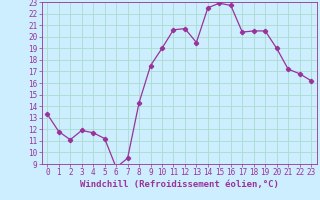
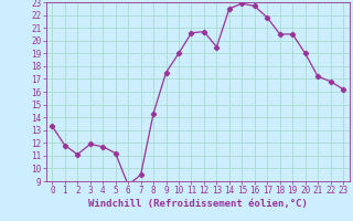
17: 20.4 -> 21.8
